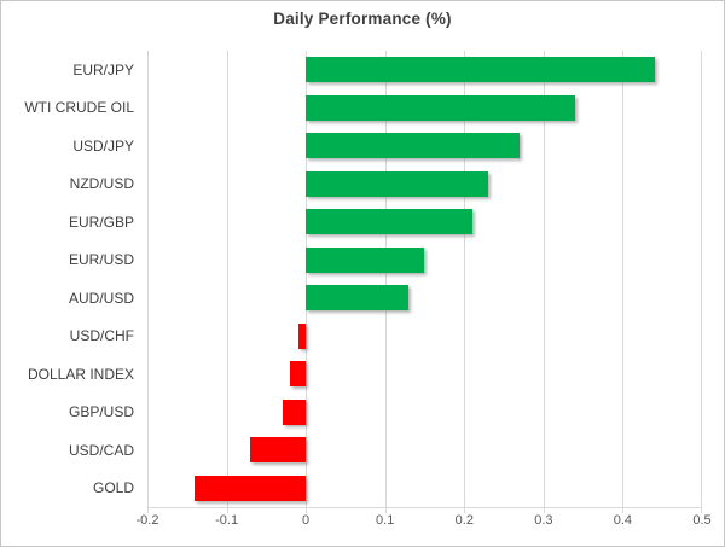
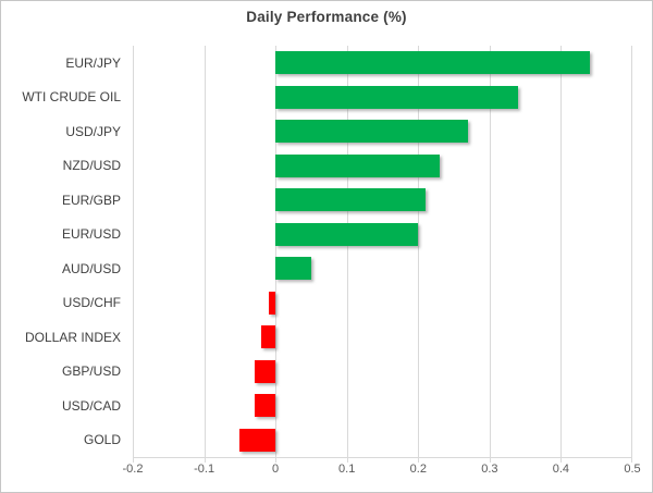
EUR/USD: 0.15 -> 0.20
AUD/USD: 0.13 -> 0.05
USD/CAD: -0.07 -> -0.03
GOLD: -0.14 -> -0.05
